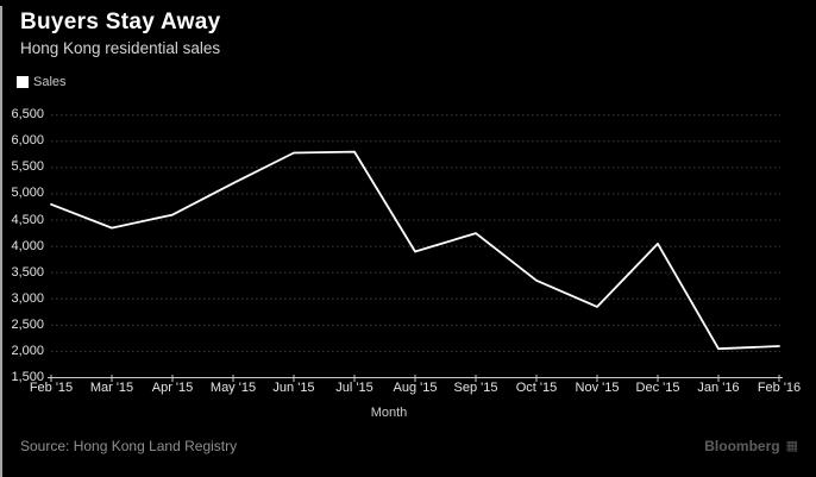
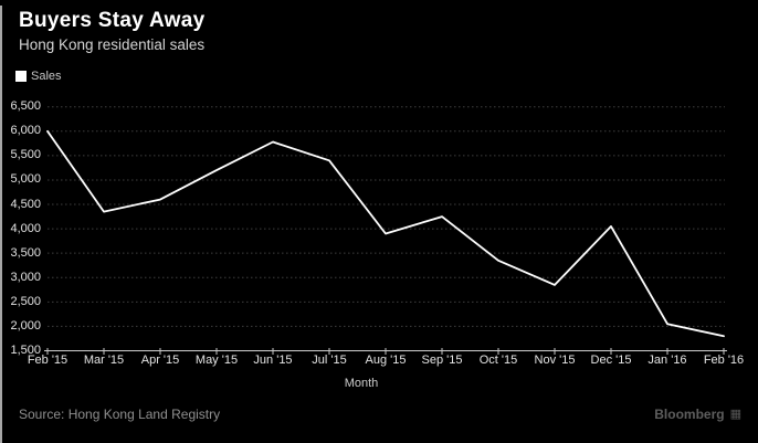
Feb '15: 4800 -> 6000
Jul '15: 5800 -> 5400
Feb '16: 2100 -> 1800
